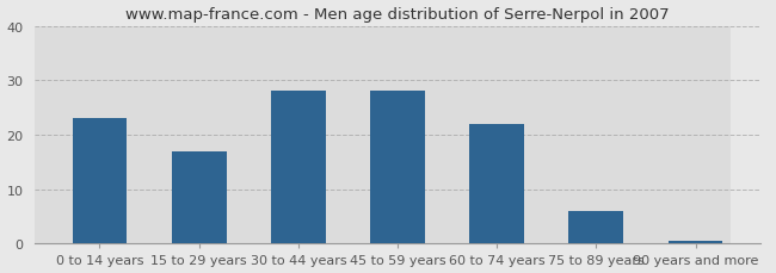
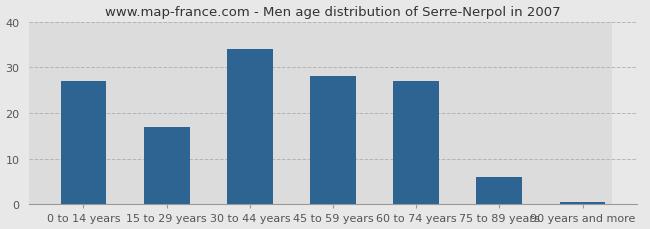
0 to 14 years: 23.0 -> 27.0
30 to 44 years: 28.0 -> 34.0
60 to 74 years: 22.0 -> 27.0
